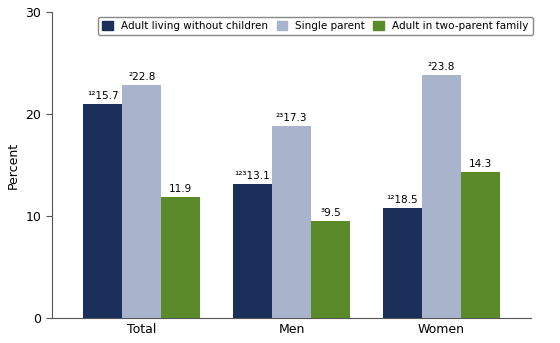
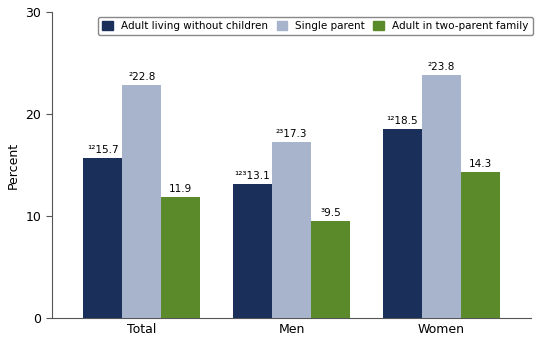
Adult living without children/Total: 21.0 -> 15.7
Single parent/Men: 18.8 -> 17.3
Adult living without children/Women: 10.8 -> 18.5
